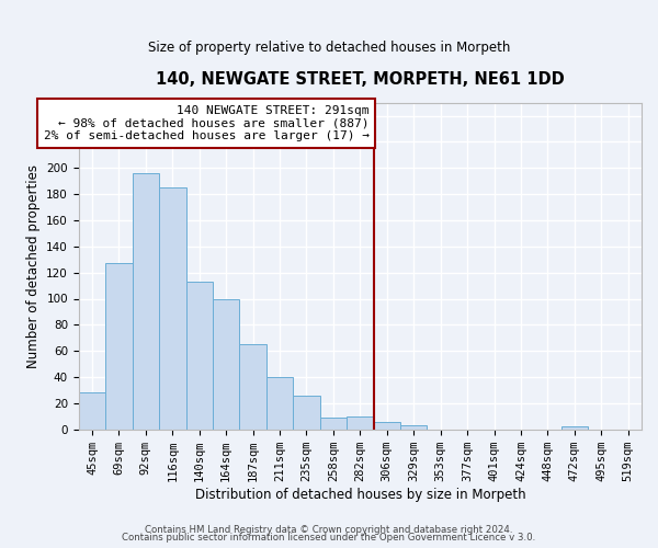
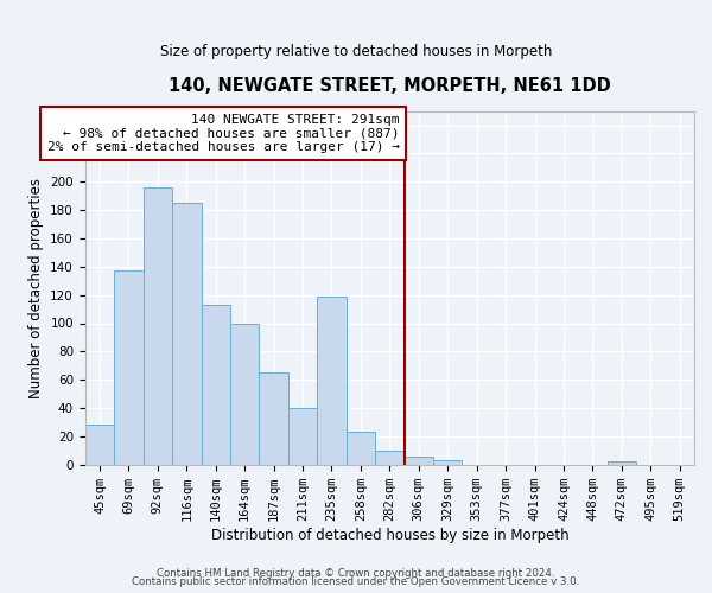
69sqm: 127 -> 137
235sqm: 26 -> 119
258sqm: 9 -> 23
